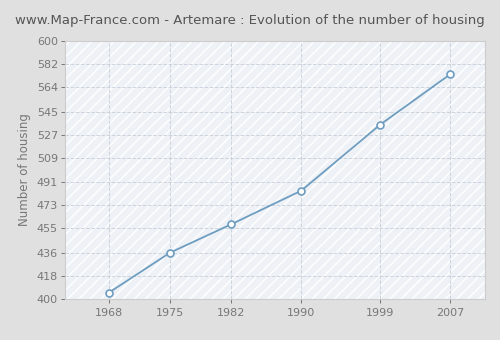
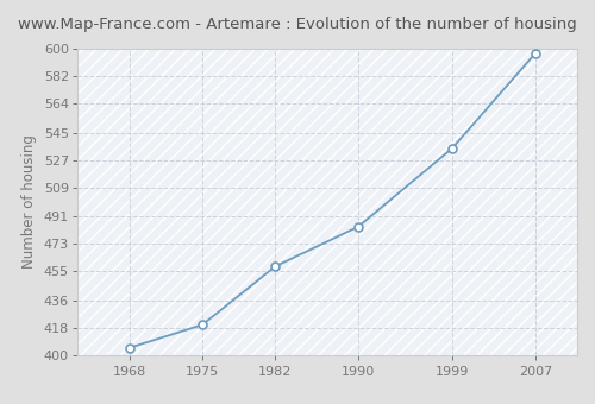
1975: 436 -> 420
2007: 574 -> 597
